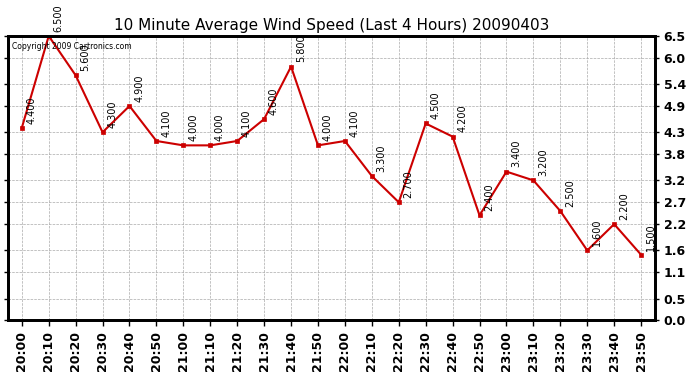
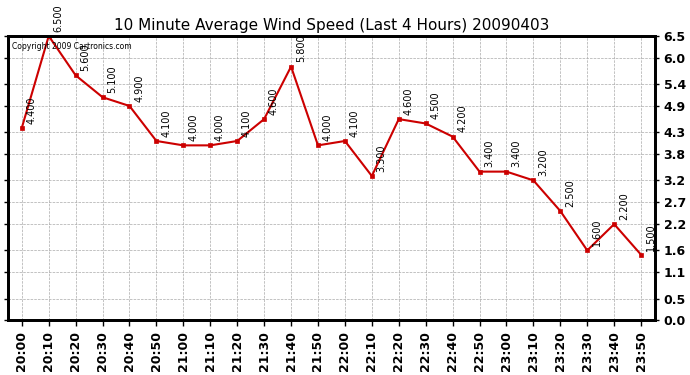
20:30: 4.300 -> 5.100
22:20: 2.700 -> 4.600
22:50: 2.400 -> 3.400
